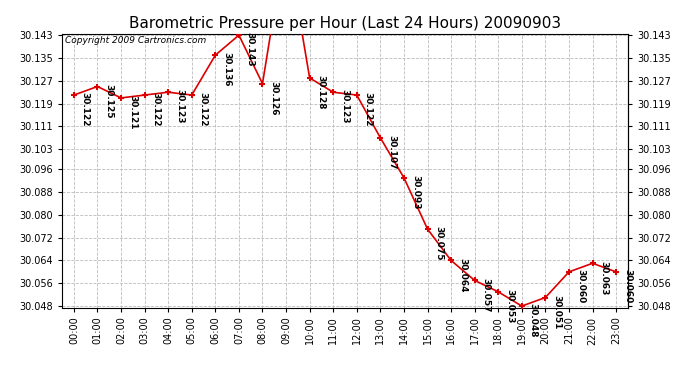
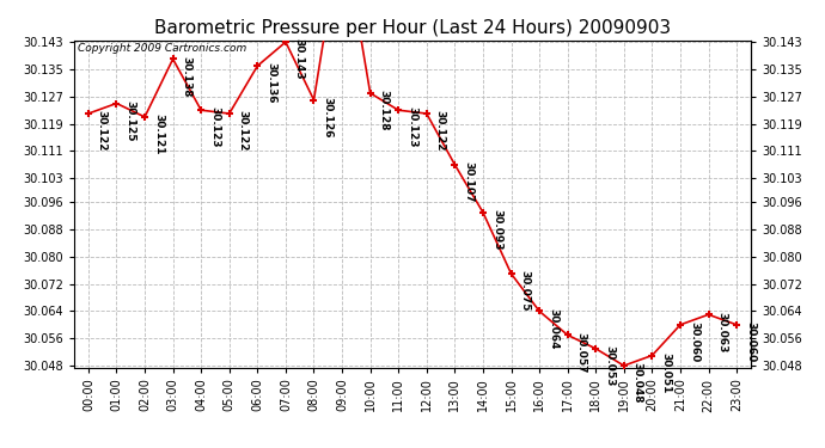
03:00: 30.122 -> 30.138
